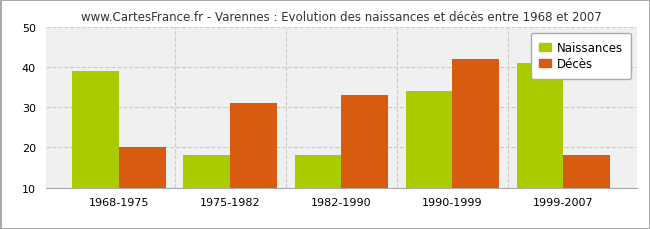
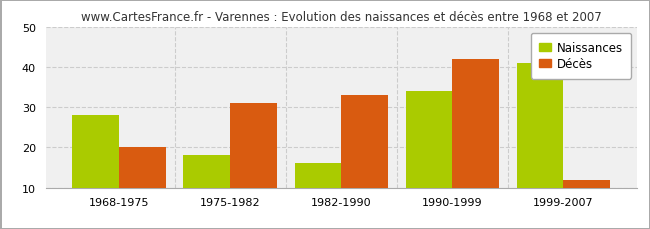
Naissances/1968-1975: 39 -> 28
Naissances/1982-1990: 18 -> 16
Décès/1999-2007: 18 -> 12
